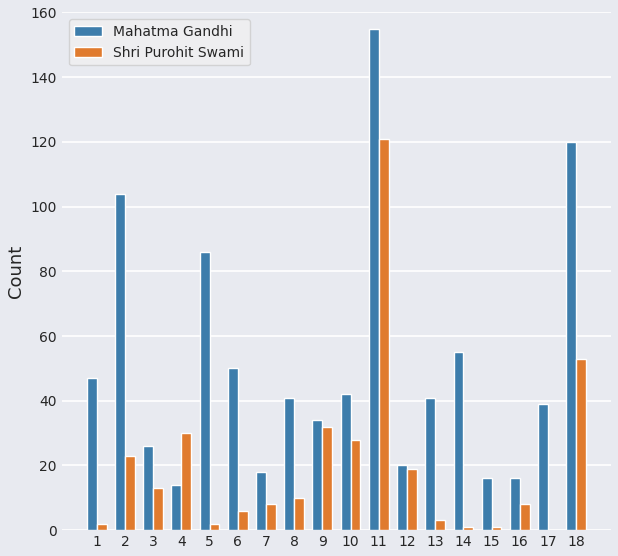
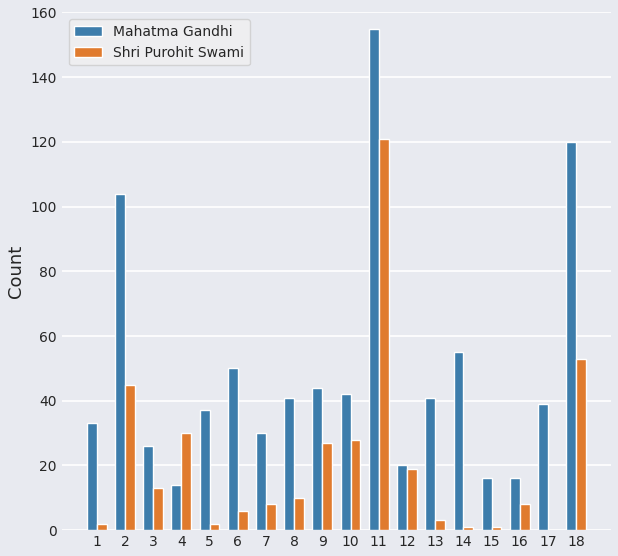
Mahatma Gandhi/1: 47 -> 33
Shri Purohit Swami/2: 23 -> 45
Mahatma Gandhi/5: 86 -> 37
Mahatma Gandhi/7: 18 -> 30
Mahatma Gandhi/9: 34 -> 44
Shri Purohit Swami/9: 32 -> 27
